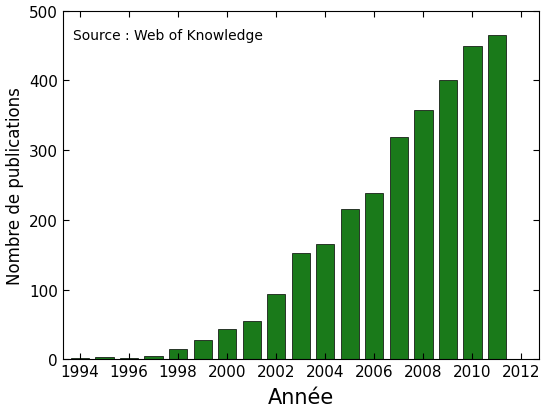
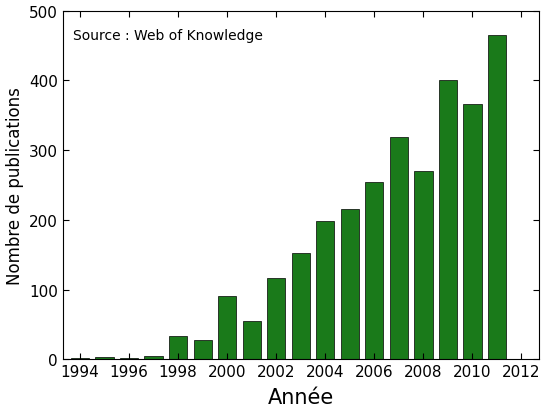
1998: 14 -> 34
2000: 43 -> 90
2002: 93 -> 116
2004: 165 -> 198
2006: 238 -> 254
2008: 358 -> 270
2010: 449 -> 366
